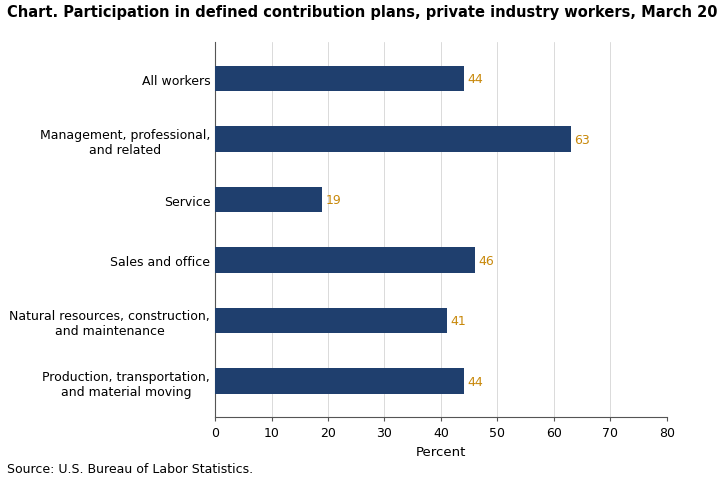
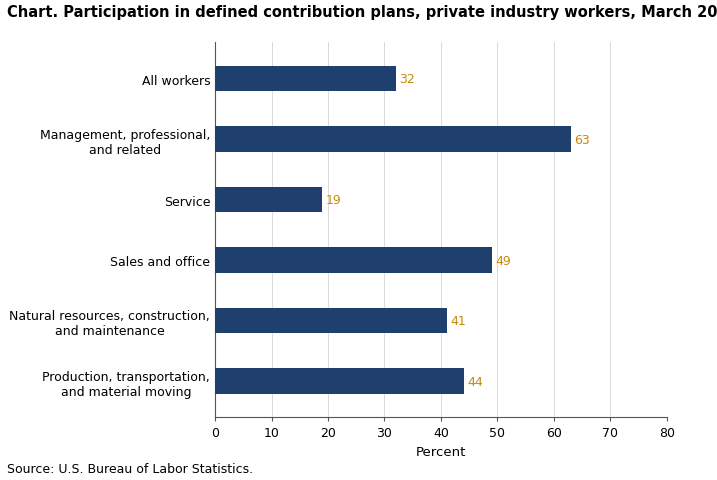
All workers: 44 -> 32
Sales and office: 46 -> 49
